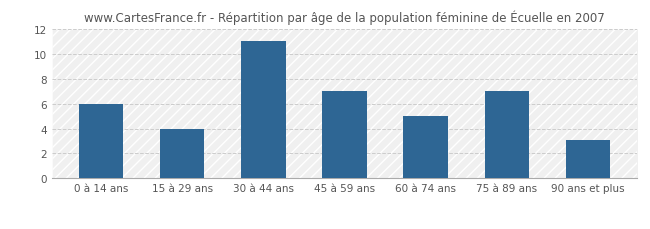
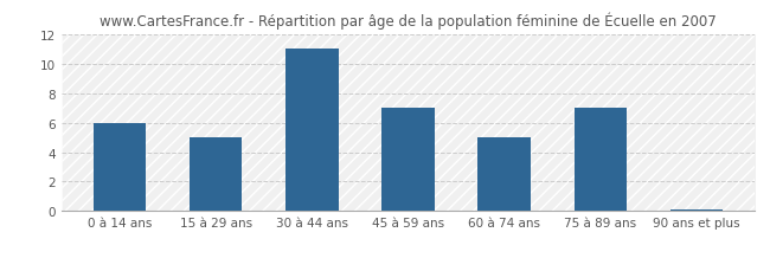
15 à 29 ans: 4.0 -> 5.0
90 ans et plus: 3.1 -> 0.1
